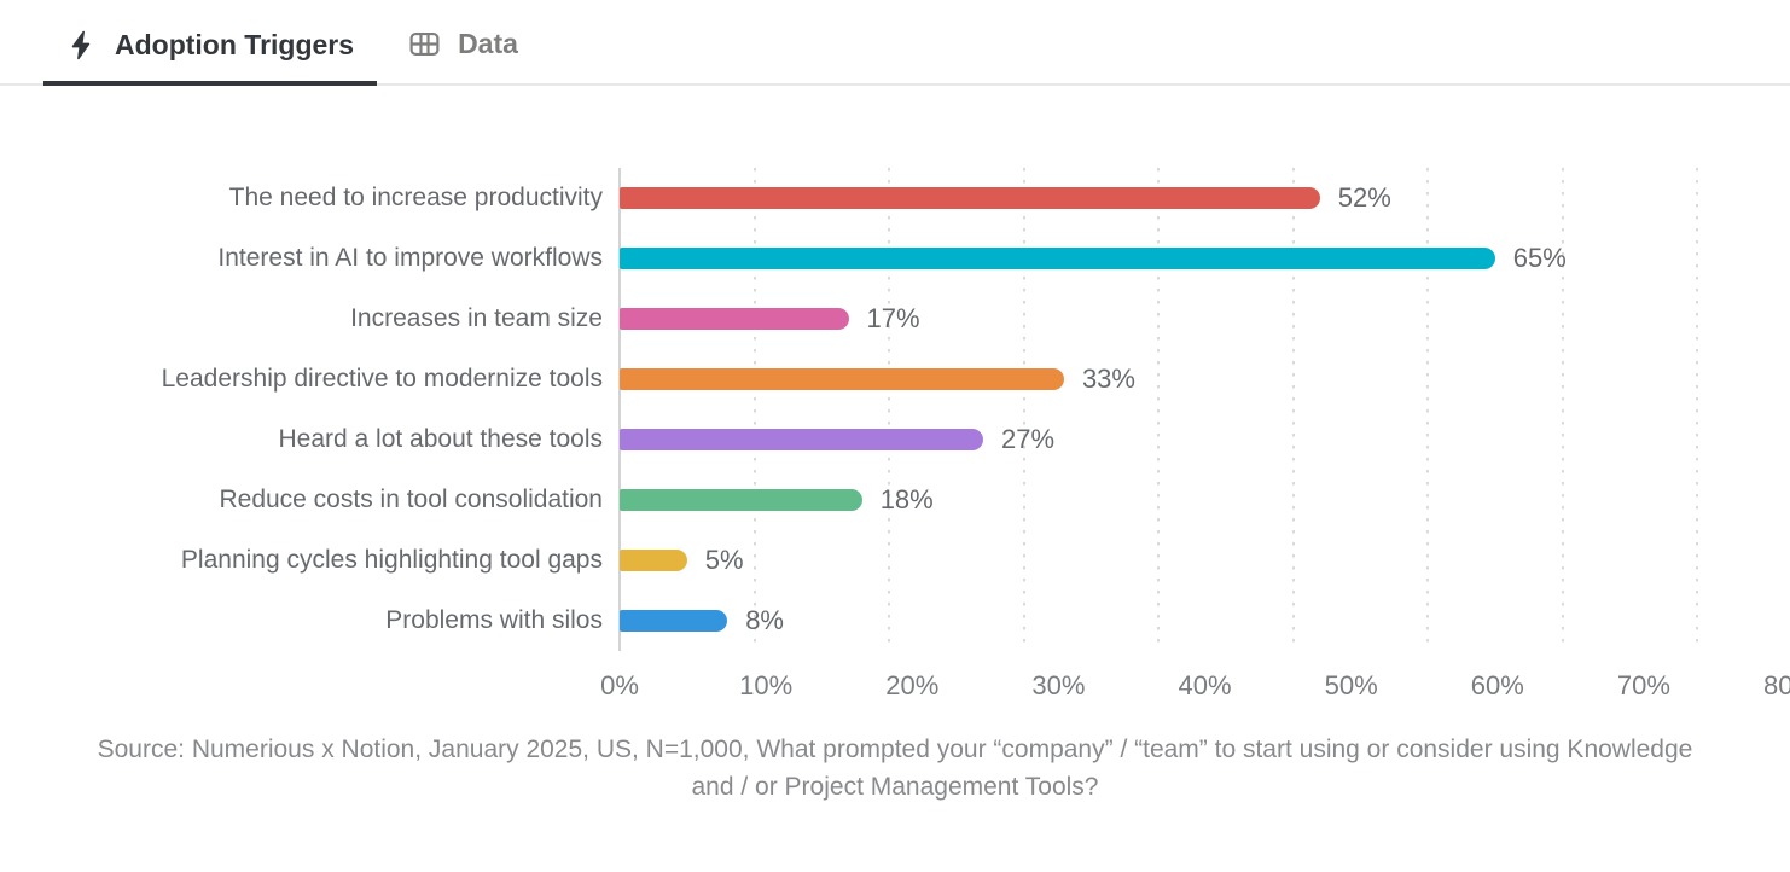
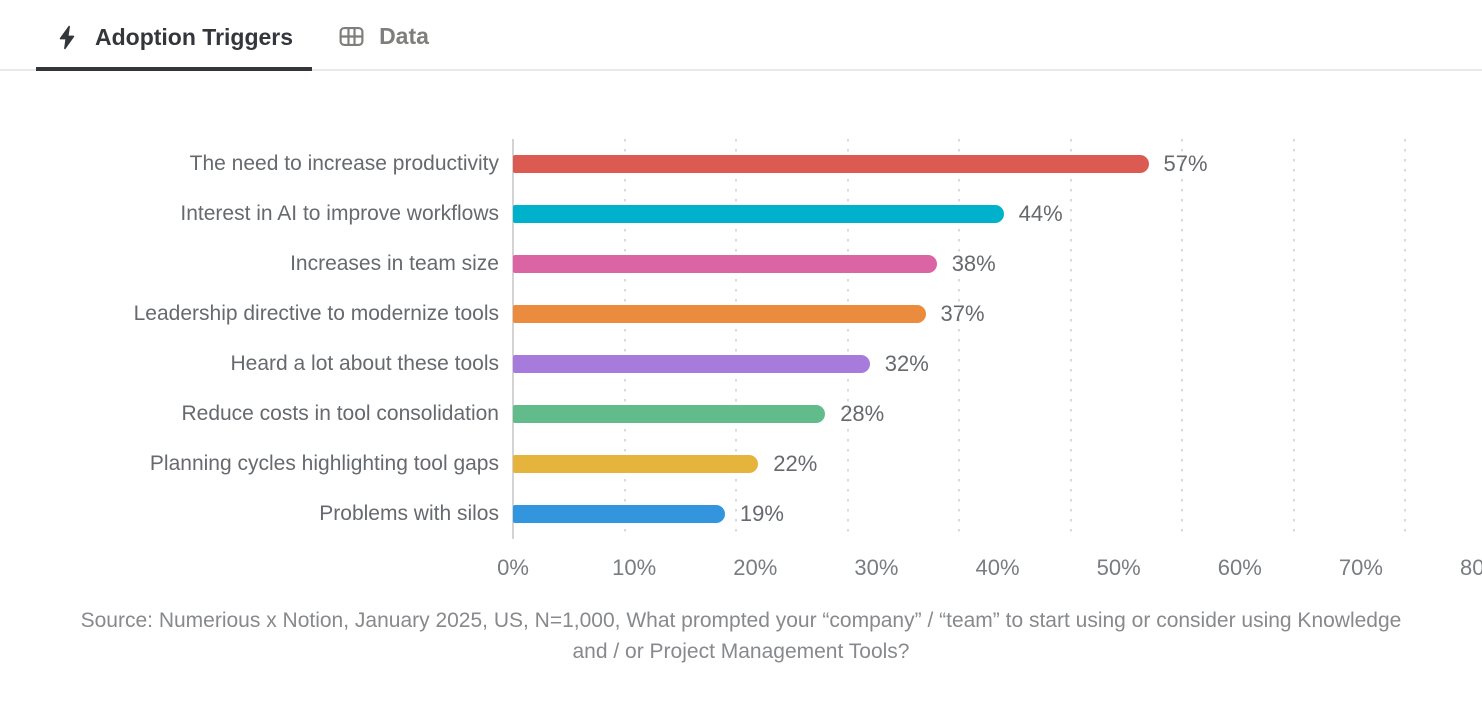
The need to increase productivity: 52% -> 57%
Interest in AI to improve workflows: 65% -> 44%
Increases in team size: 17% -> 38%
Leadership directive to modernize tools: 33% -> 37%
Heard a lot about these tools: 27% -> 32%
Reduce costs in tool consolidation: 18% -> 28%
Planning cycles highlighting tool gaps: 5% -> 22%
Problems with silos: 8% -> 19%
